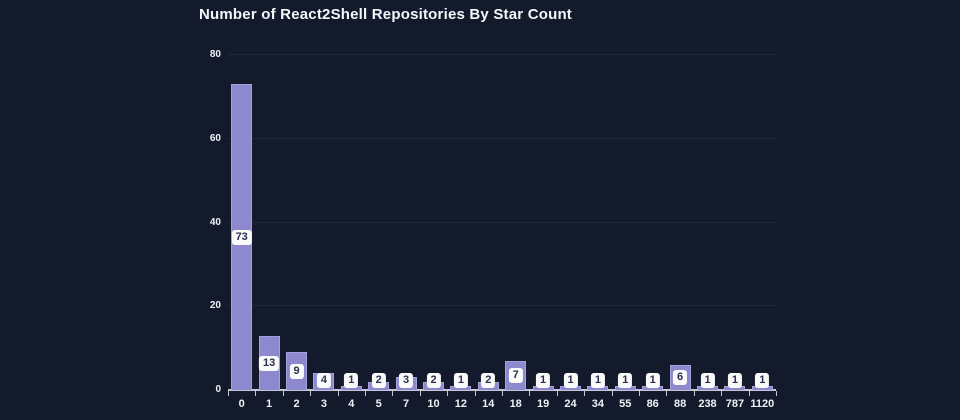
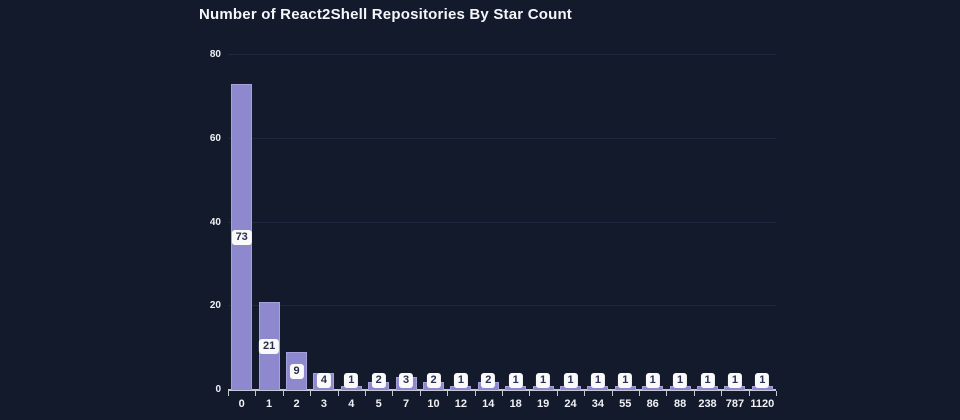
1: 13 -> 21
18: 7 -> 1
88: 6 -> 1
